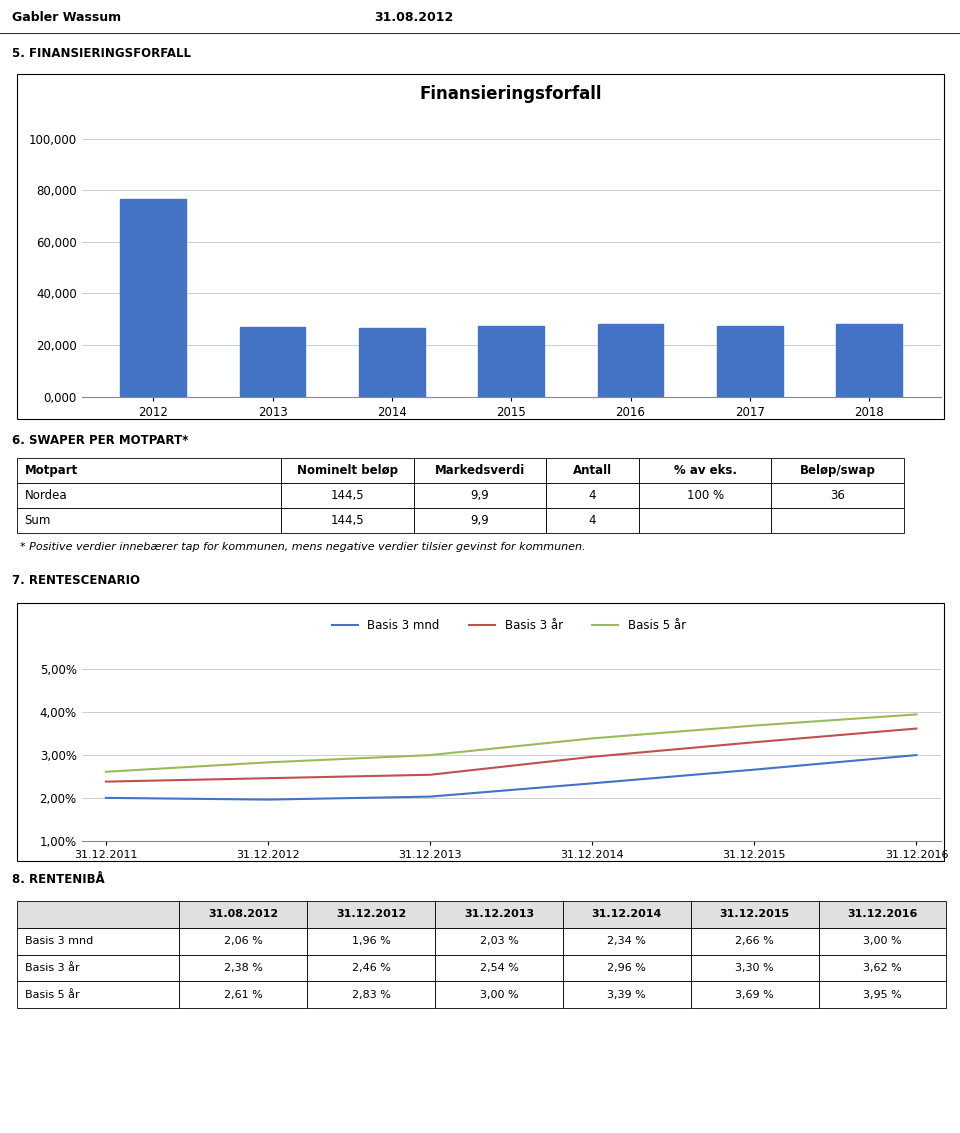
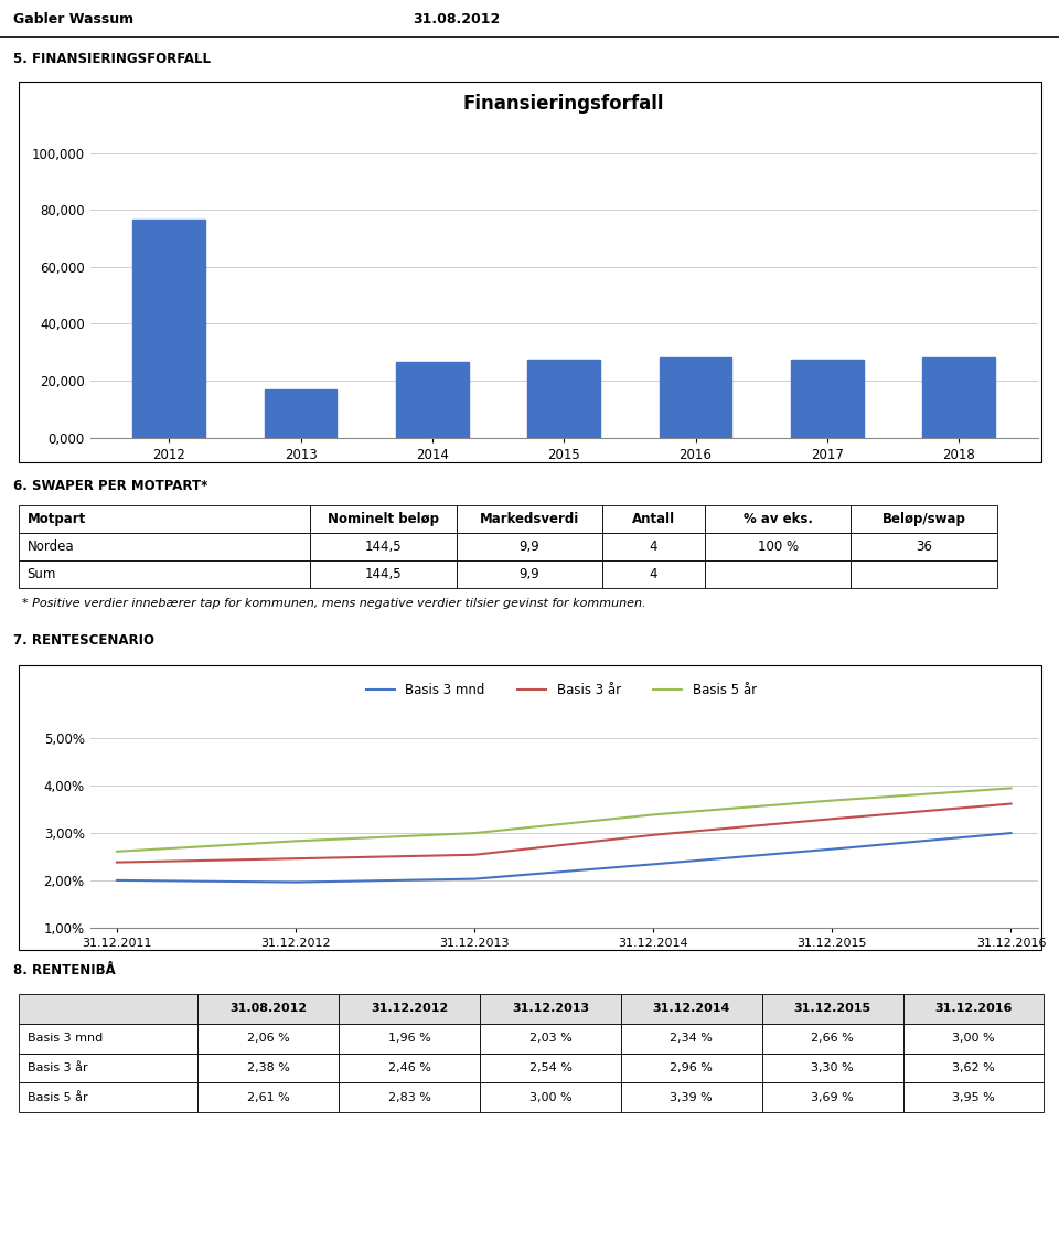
Finansieringsforfall/2013: 27,000 -> 17,000
